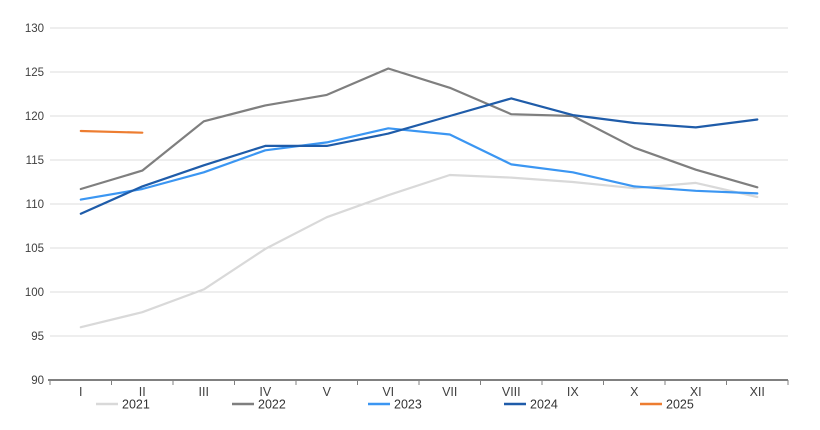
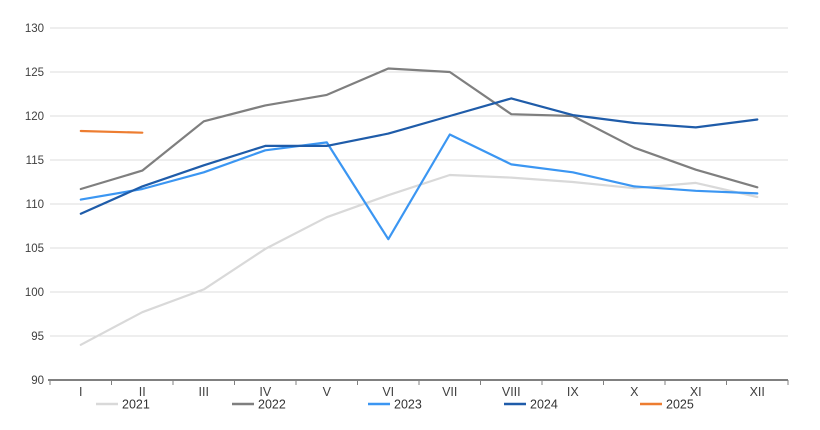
2021/I: 96 -> 94
2023/VI: 119 -> 106
2022/VII: 123 -> 125
